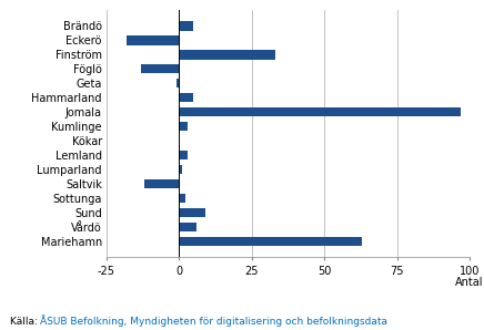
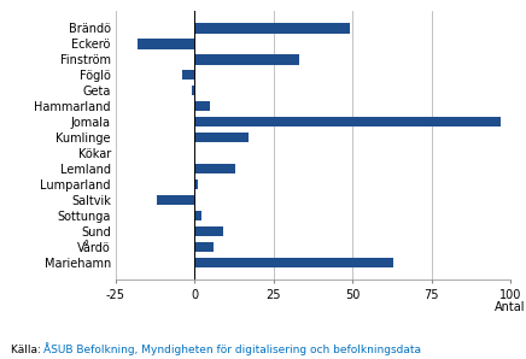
Brändö: 5 -> 49
Föglö: -13 -> -4
Kumlinge: 3 -> 17
Lemland: 3 -> 13
